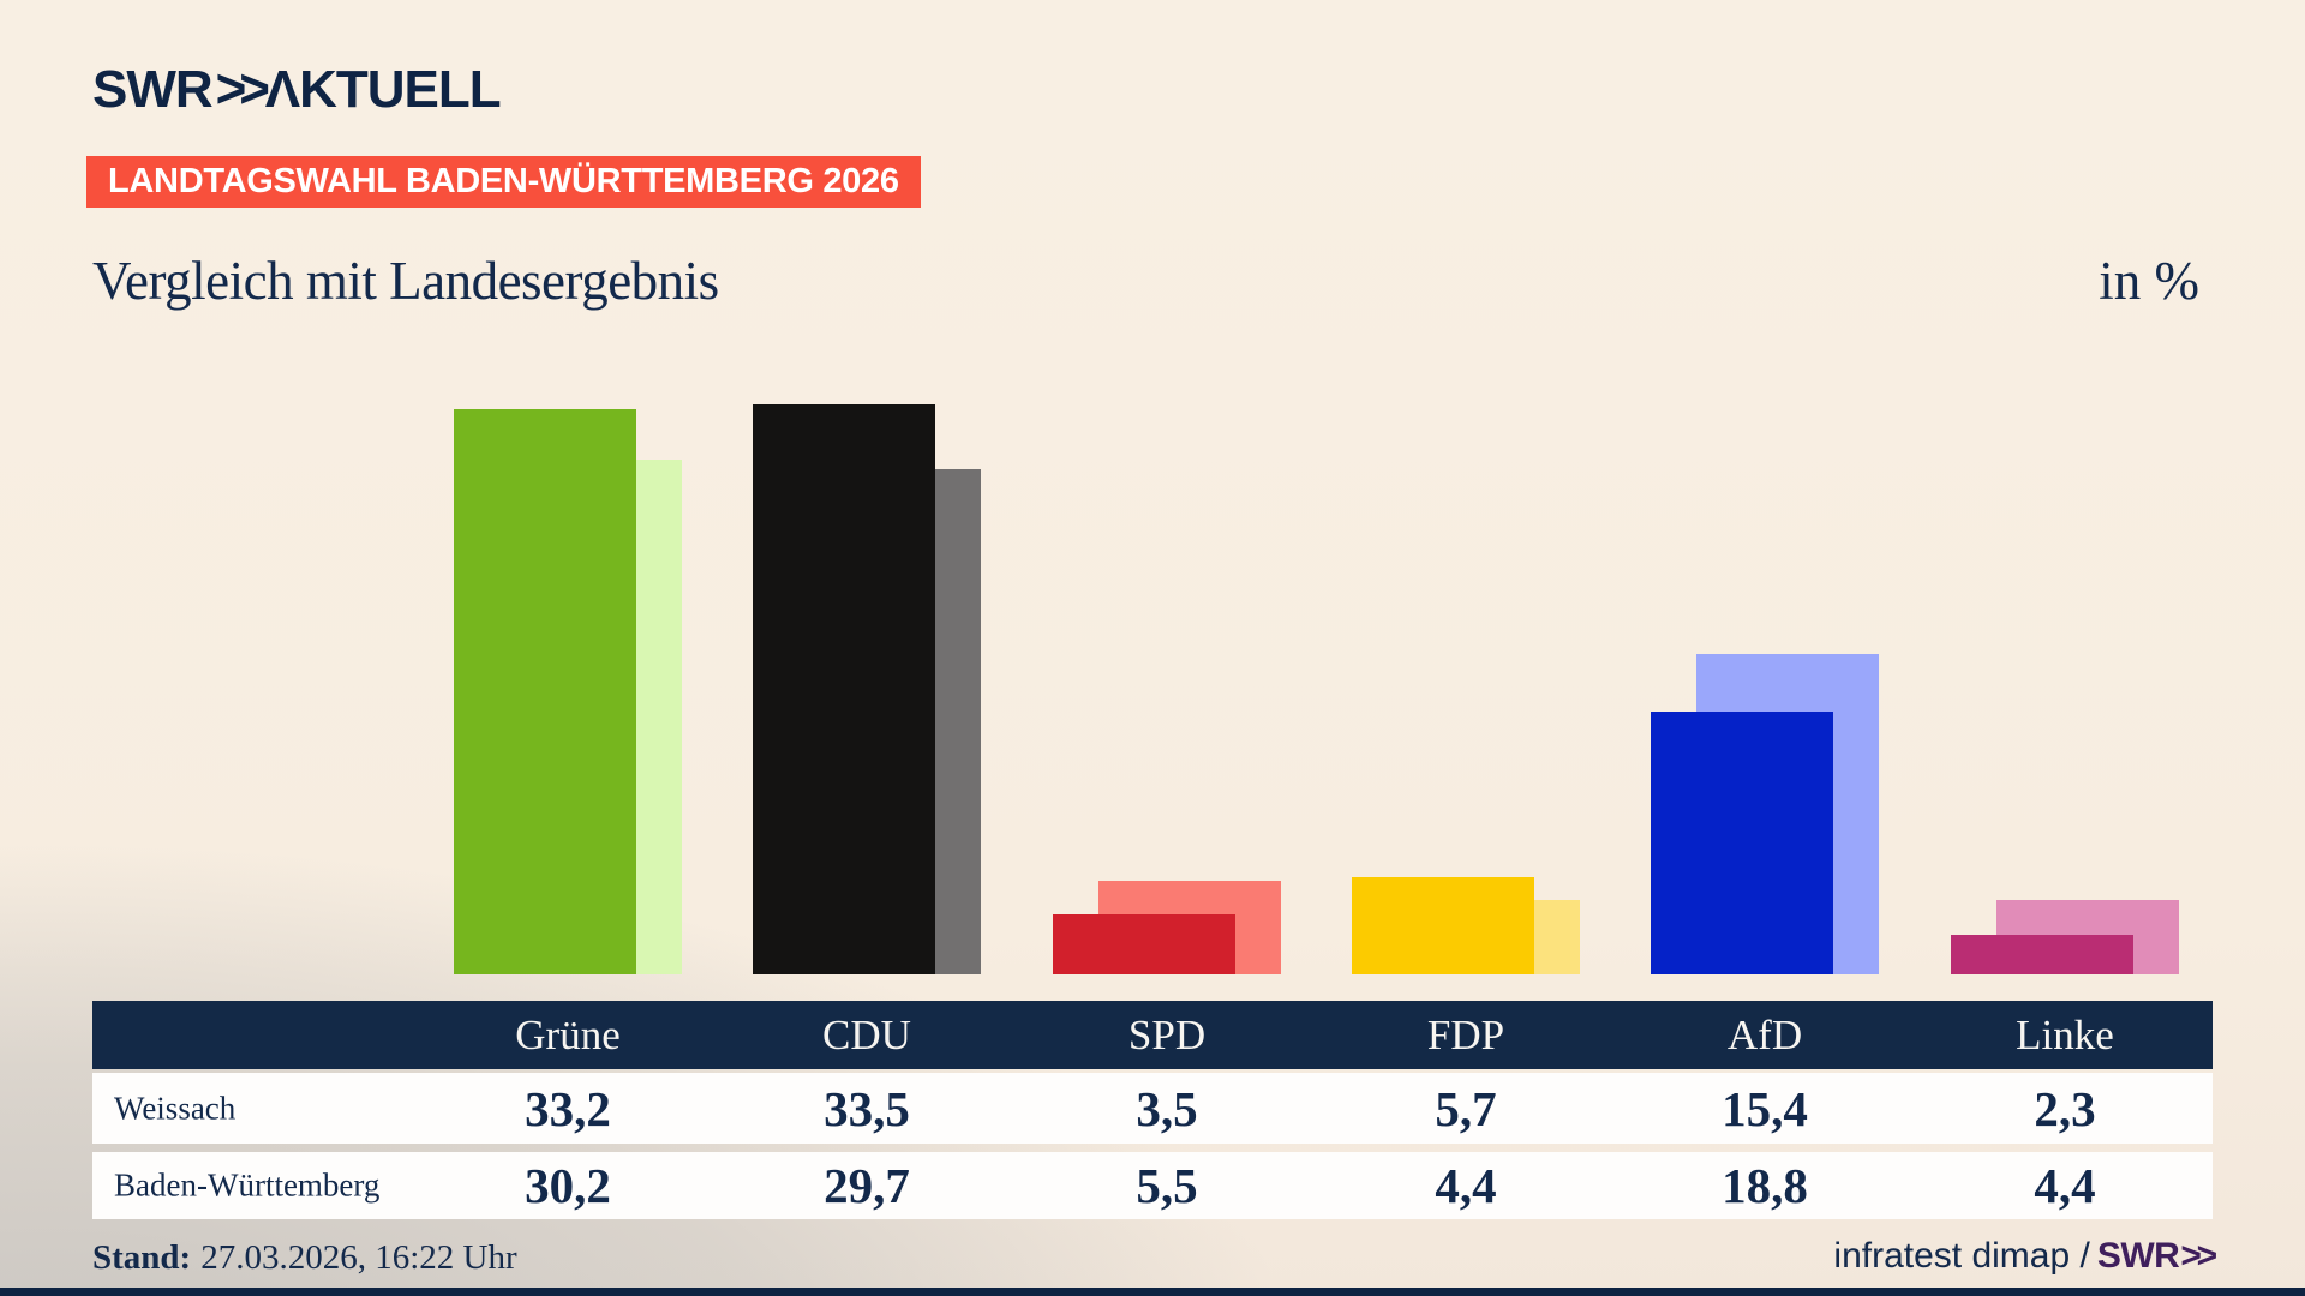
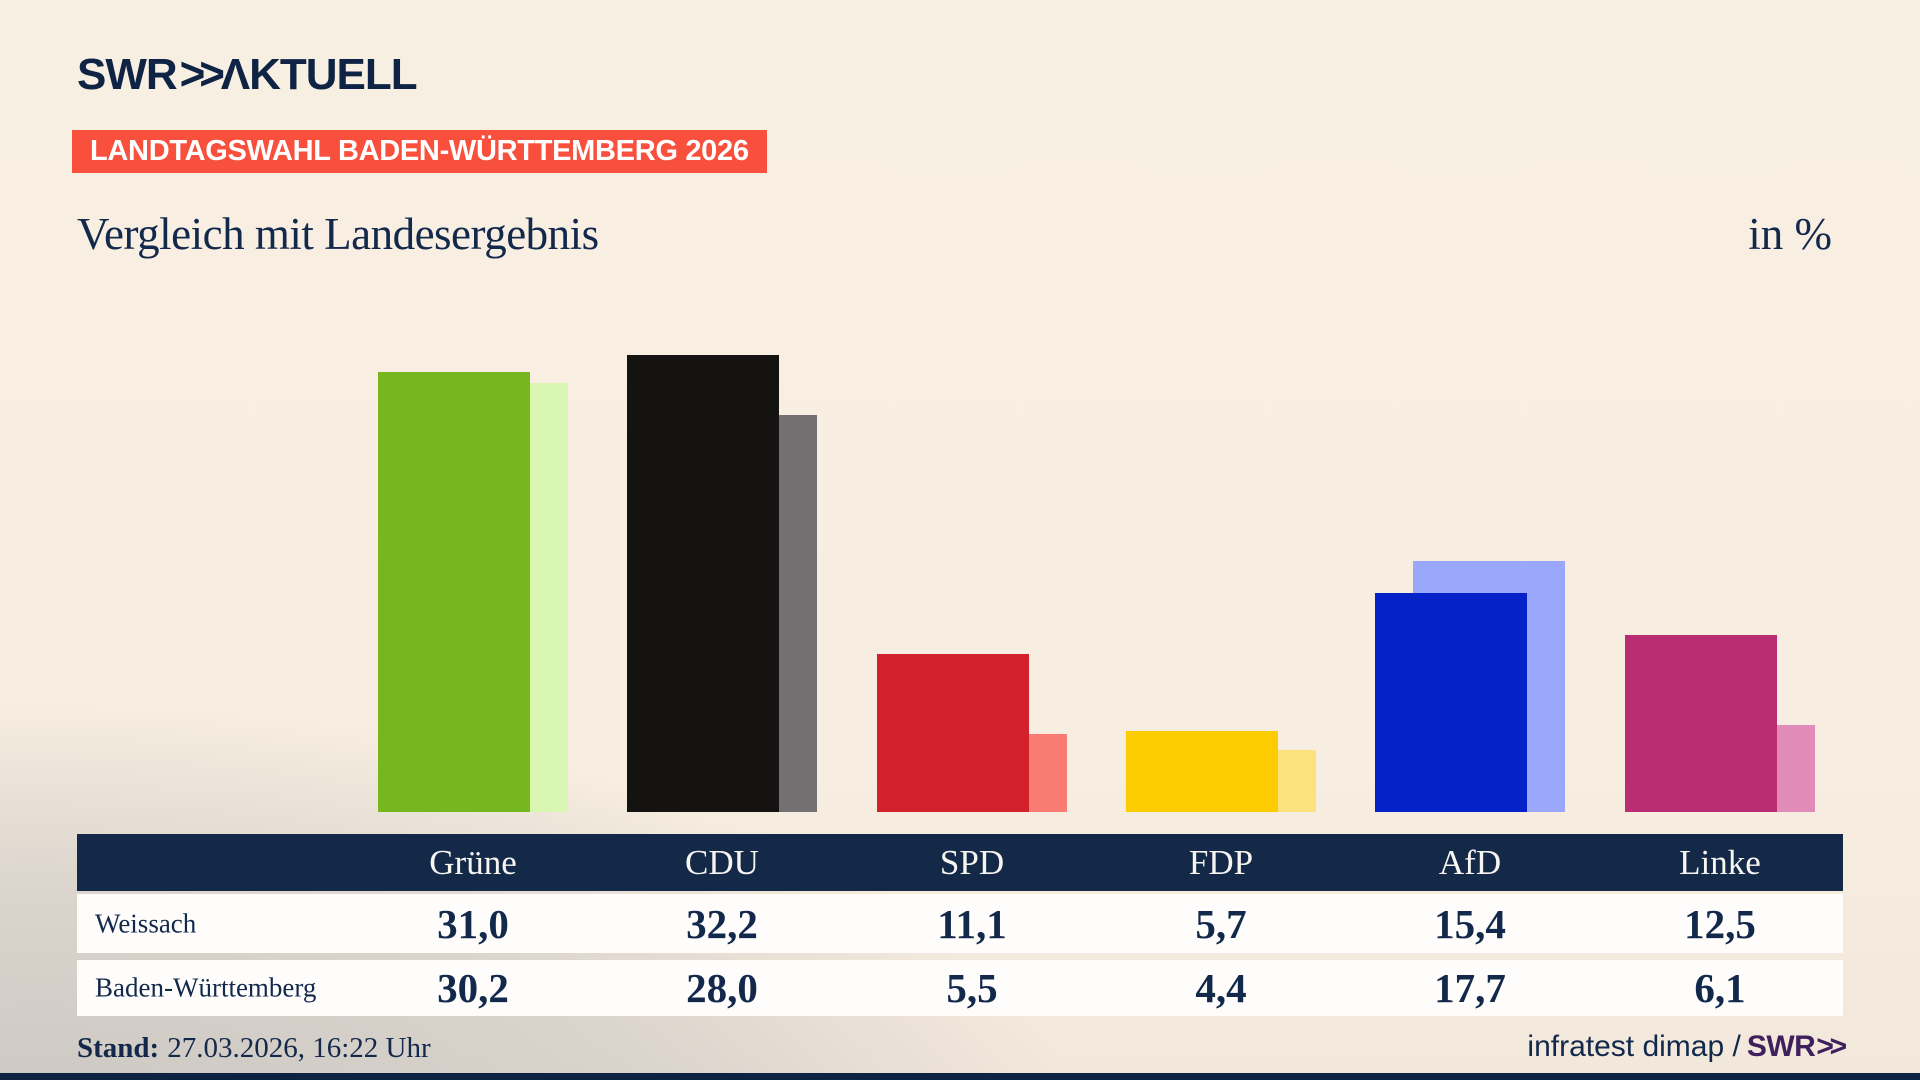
Weissach/Grüne: 33,2 -> 31,0
Weissach/CDU: 33,5 -> 32,2
Baden-Württemberg/CDU: 29,7 -> 28,0
Weissach/SPD: 3,5 -> 11,1
Baden-Württemberg/AfD: 18,8 -> 17,7
Weissach/Linke: 2,3 -> 12,5
Baden-Württemberg/Linke: 4,4 -> 6,1
